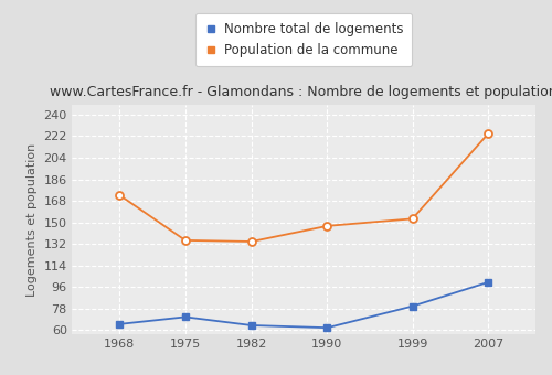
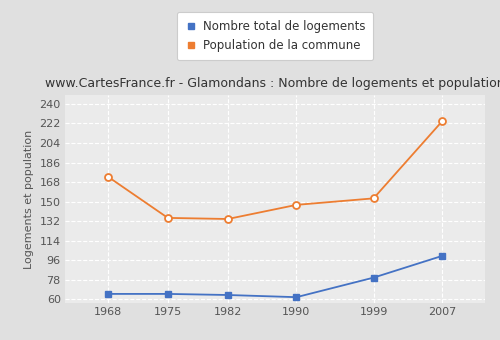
Nombre total de logements/1975: 71 -> 65
